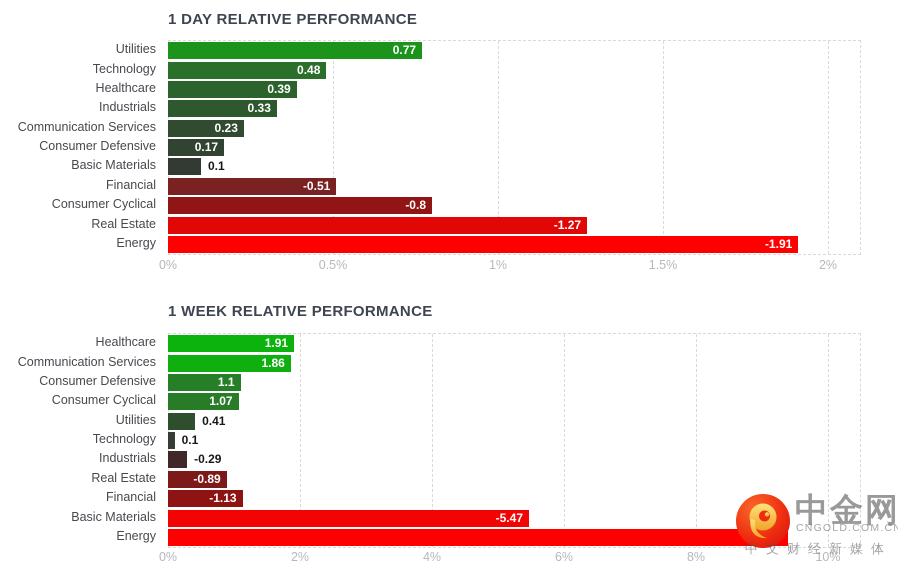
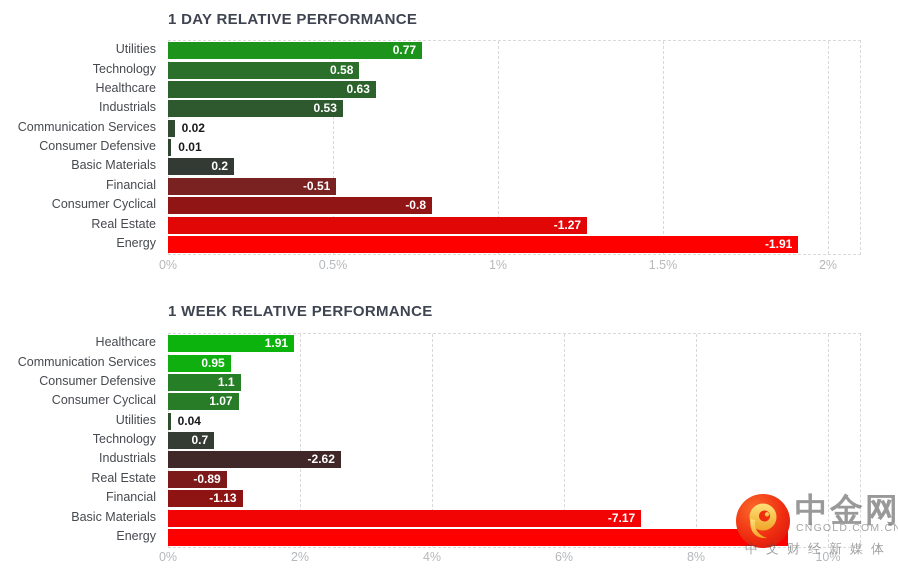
1 DAY RELATIVE PERFORMANCE/Technology: 0.48 -> 0.58
1 DAY RELATIVE PERFORMANCE/Healthcare: 0.39 -> 0.63
1 DAY RELATIVE PERFORMANCE/Industrials: 0.33 -> 0.53
1 DAY RELATIVE PERFORMANCE/Communication Services: 0.23 -> 0.02
1 DAY RELATIVE PERFORMANCE/Consumer Defensive: 0.17 -> 0.01
1 DAY RELATIVE PERFORMANCE/Basic Materials: 0.1 -> 0.2
1 WEEK RELATIVE PERFORMANCE/Communication Services: 1.86 -> 0.95
1 WEEK RELATIVE PERFORMANCE/Utilities: 0.41 -> 0.04
1 WEEK RELATIVE PERFORMANCE/Technology: 0.1 -> 0.7
1 WEEK RELATIVE PERFORMANCE/Industrials: -0.29 -> -2.62
1 WEEK RELATIVE PERFORMANCE/Basic Materials: -5.47 -> -7.17
